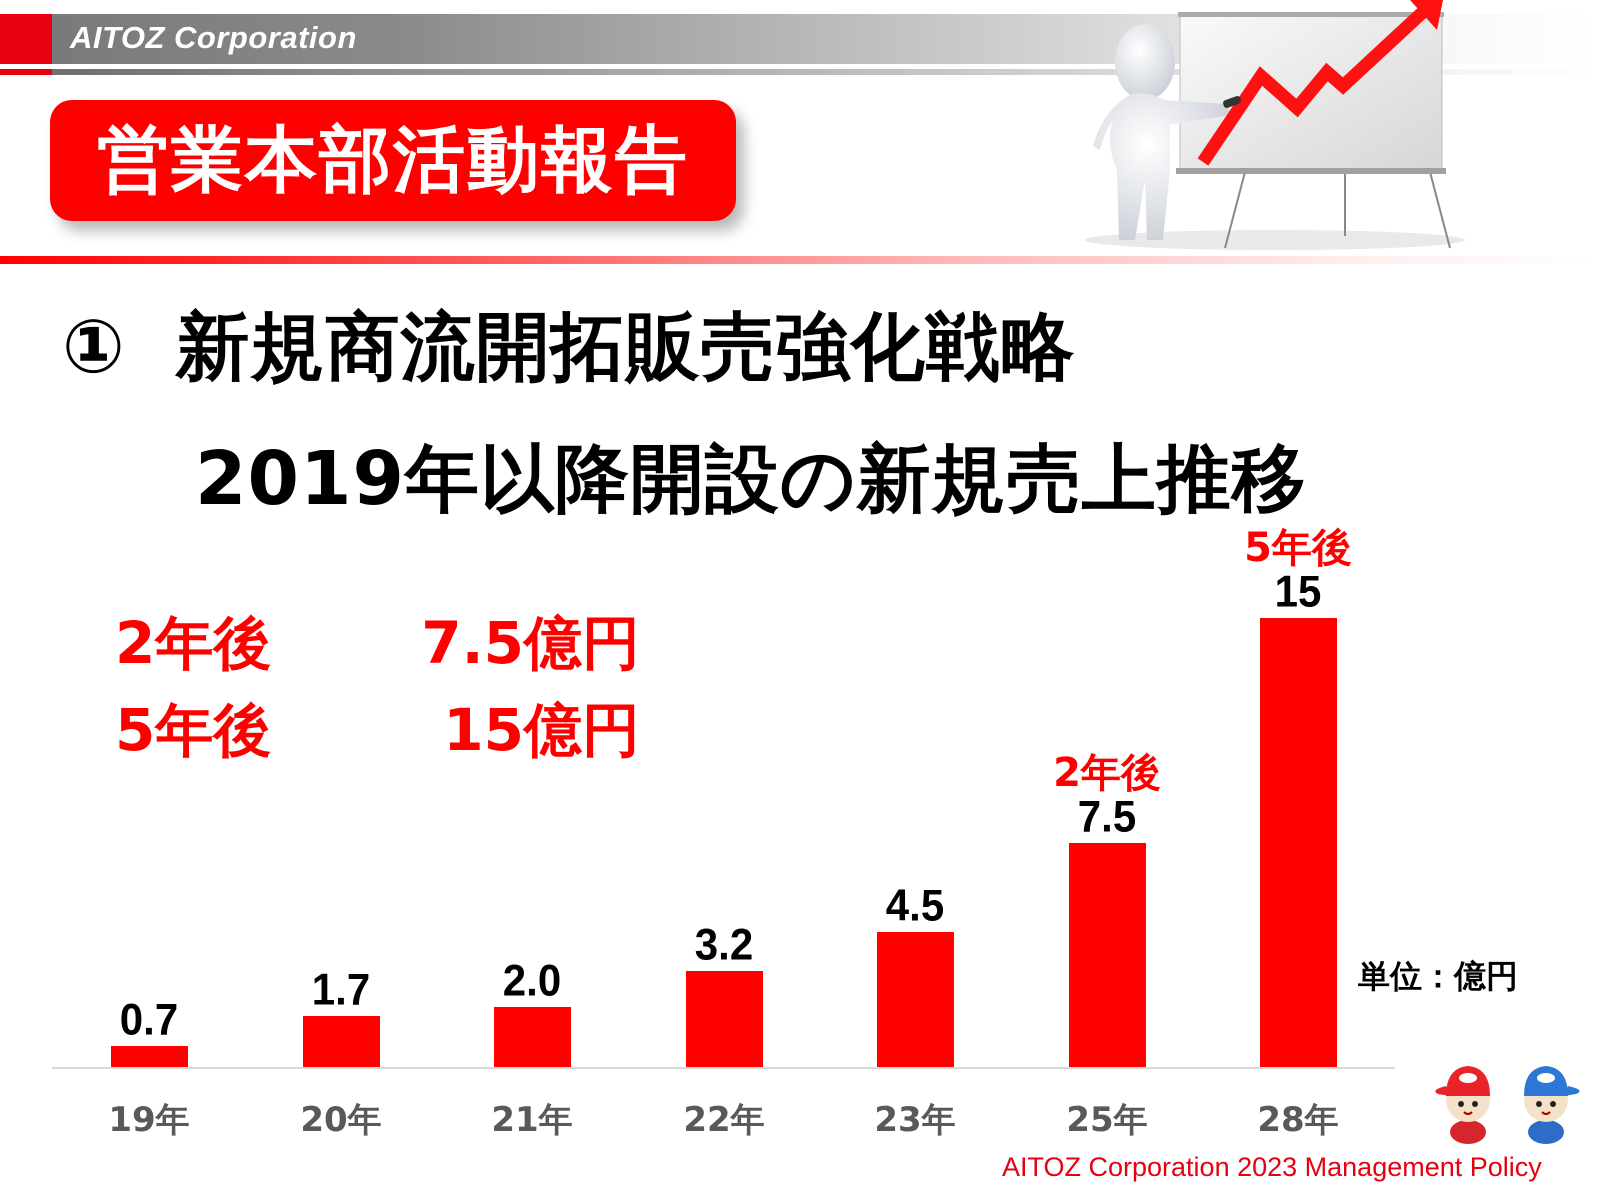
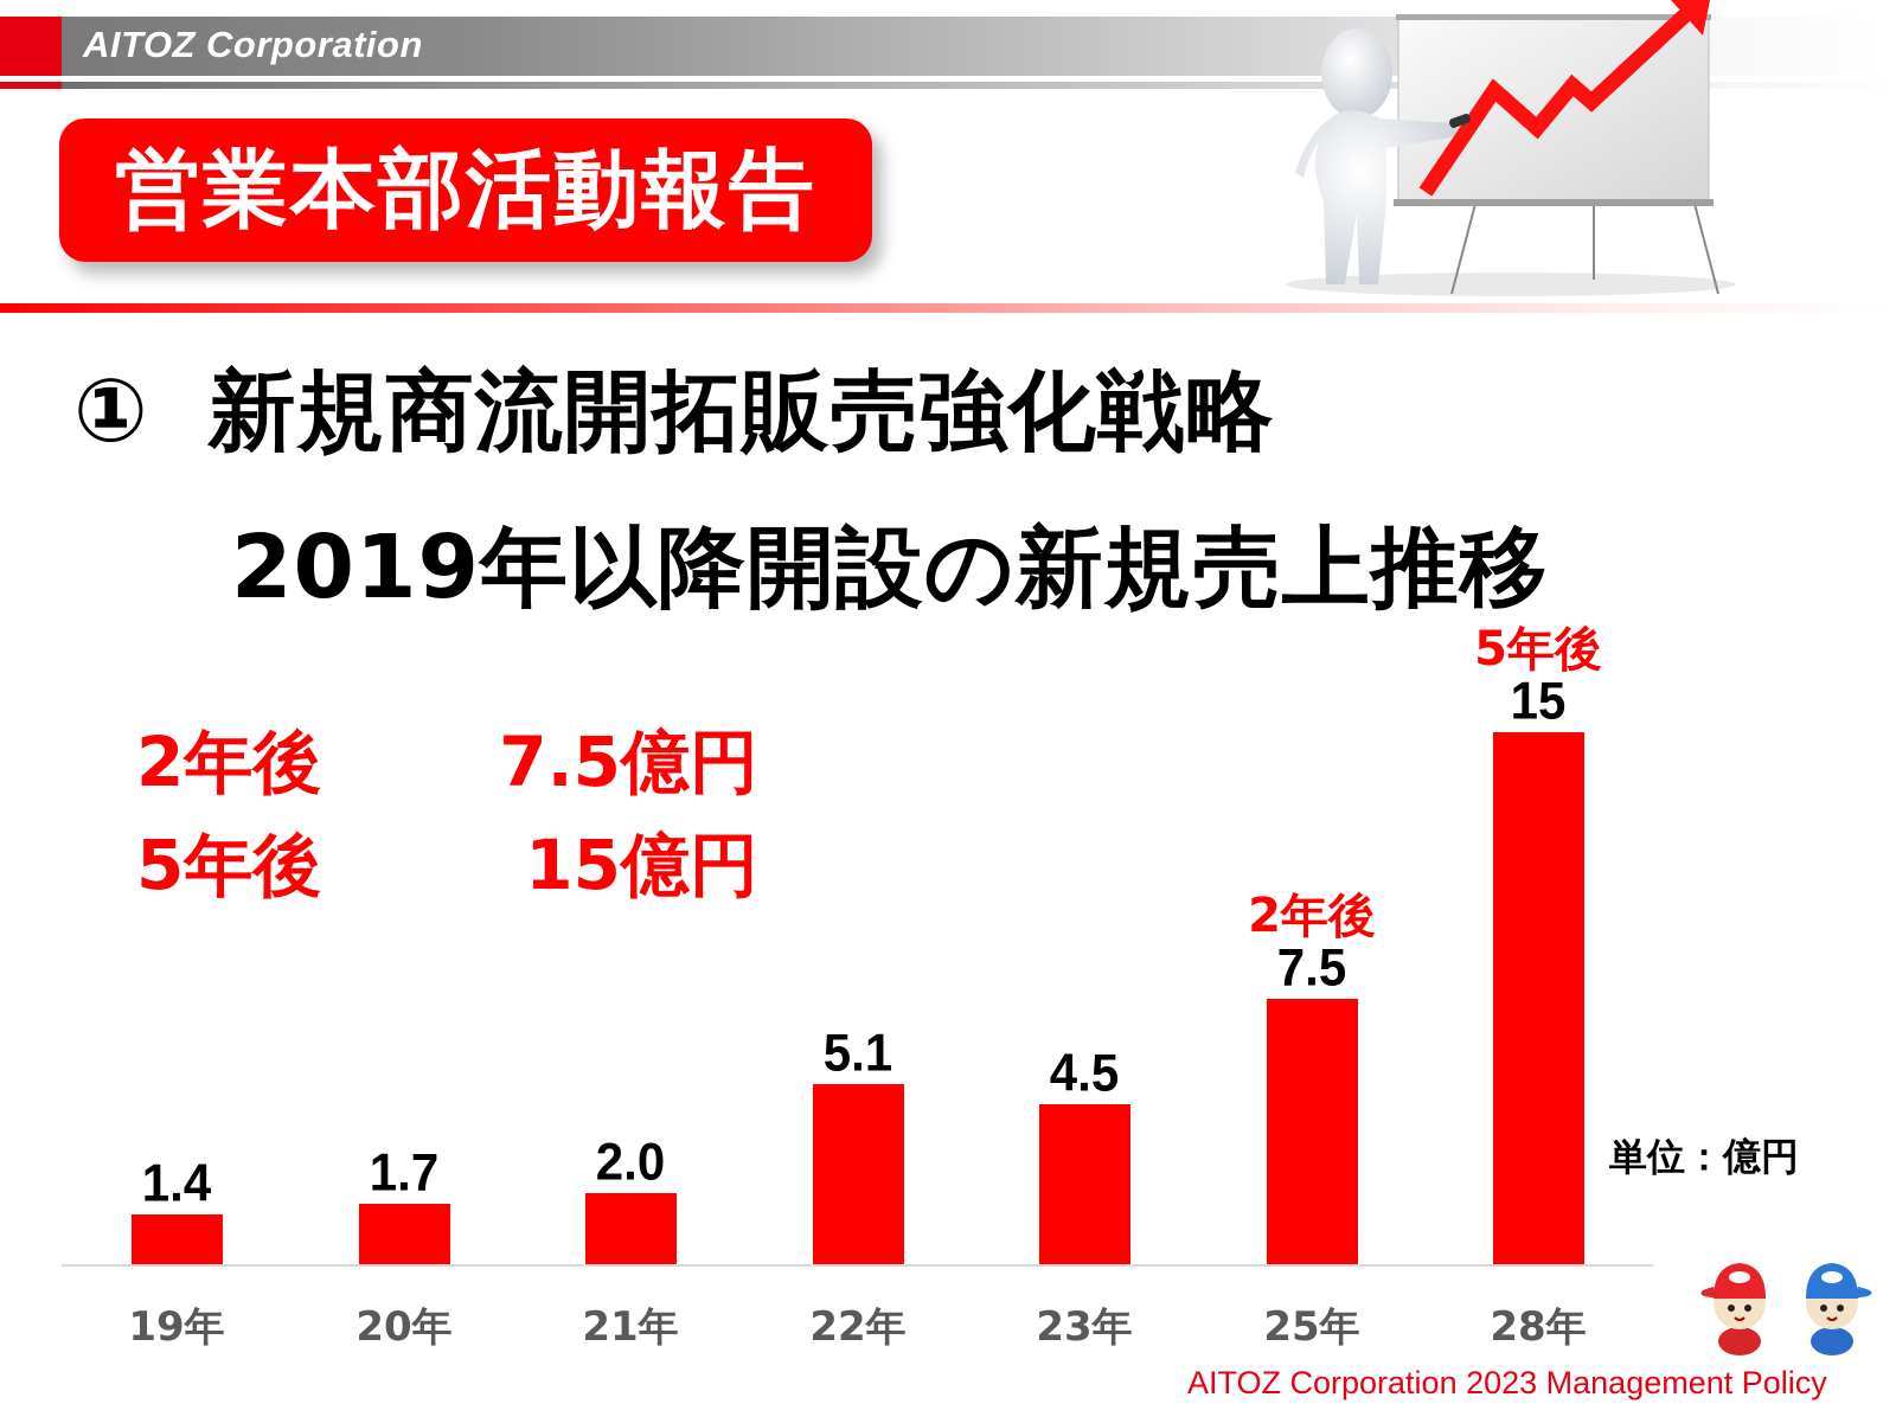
19年: 0.7 -> 1.4
22年: 3.2 -> 5.1
